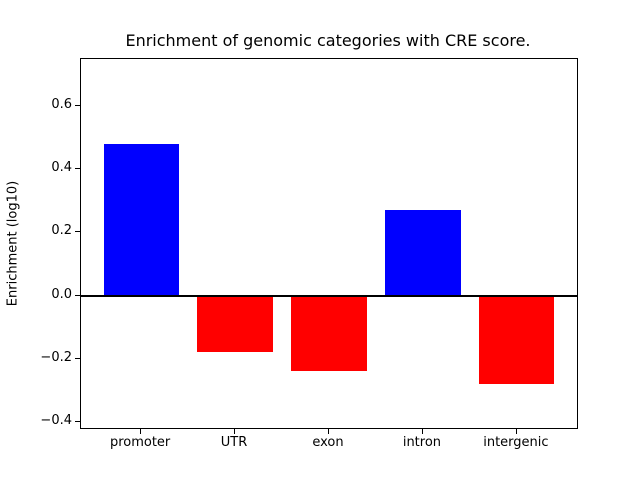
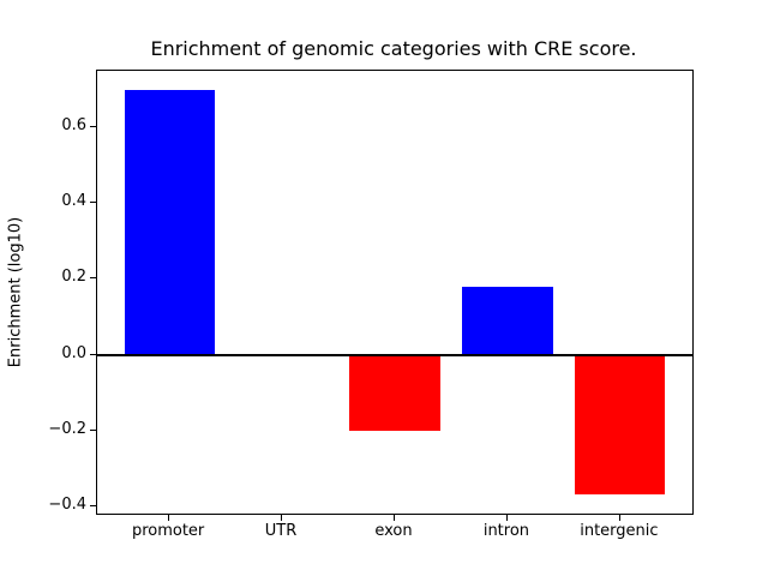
promoter: 0.48 -> 0.70
UTR: -0.18 -> -0.01
exon: -0.24 -> -0.20
intron: 0.27 -> 0.18
intergenic: -0.28 -> -0.37
